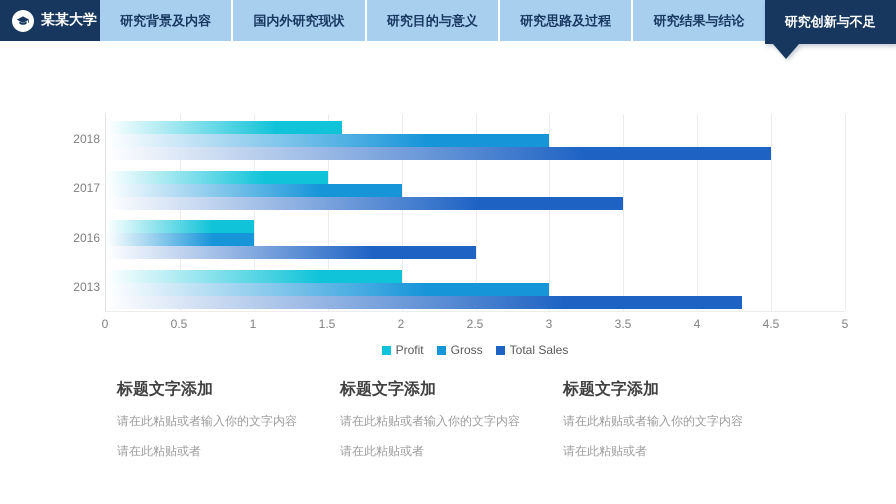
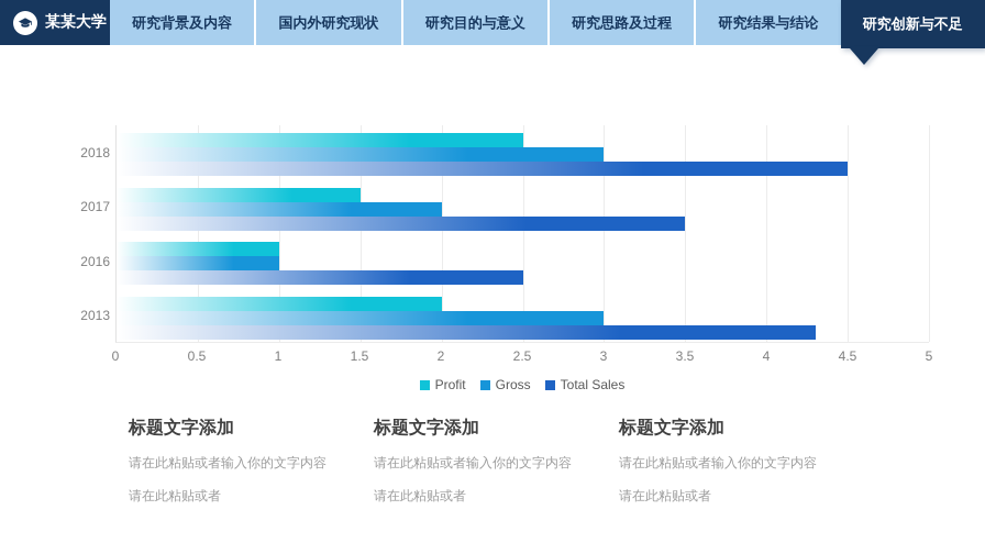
Profit/2018: 1.6 -> 2.5
